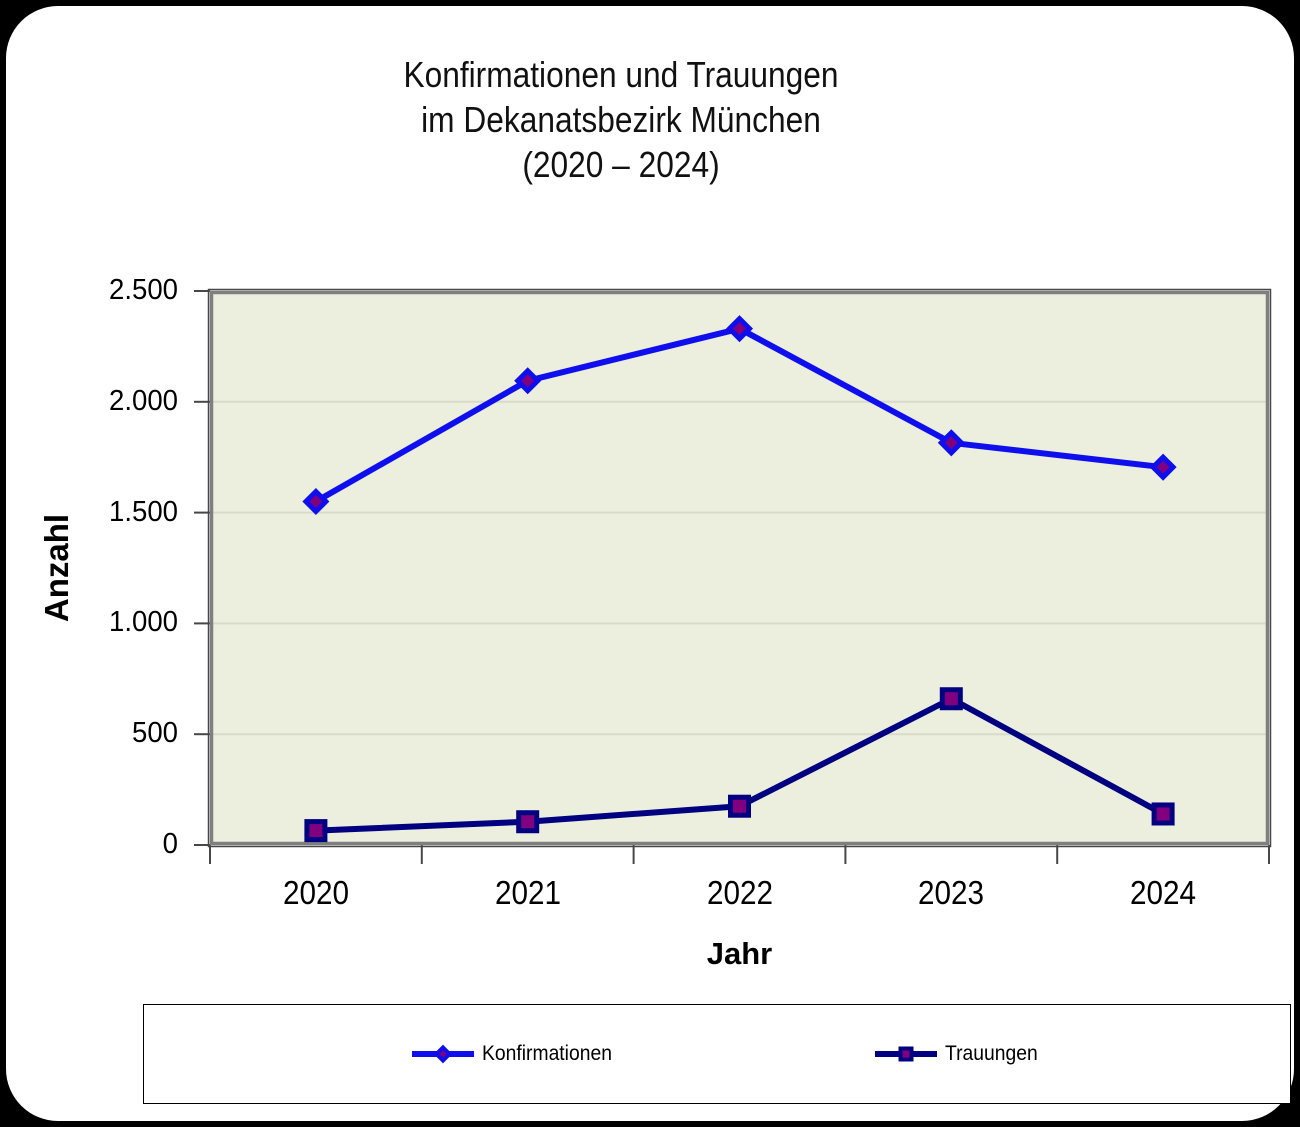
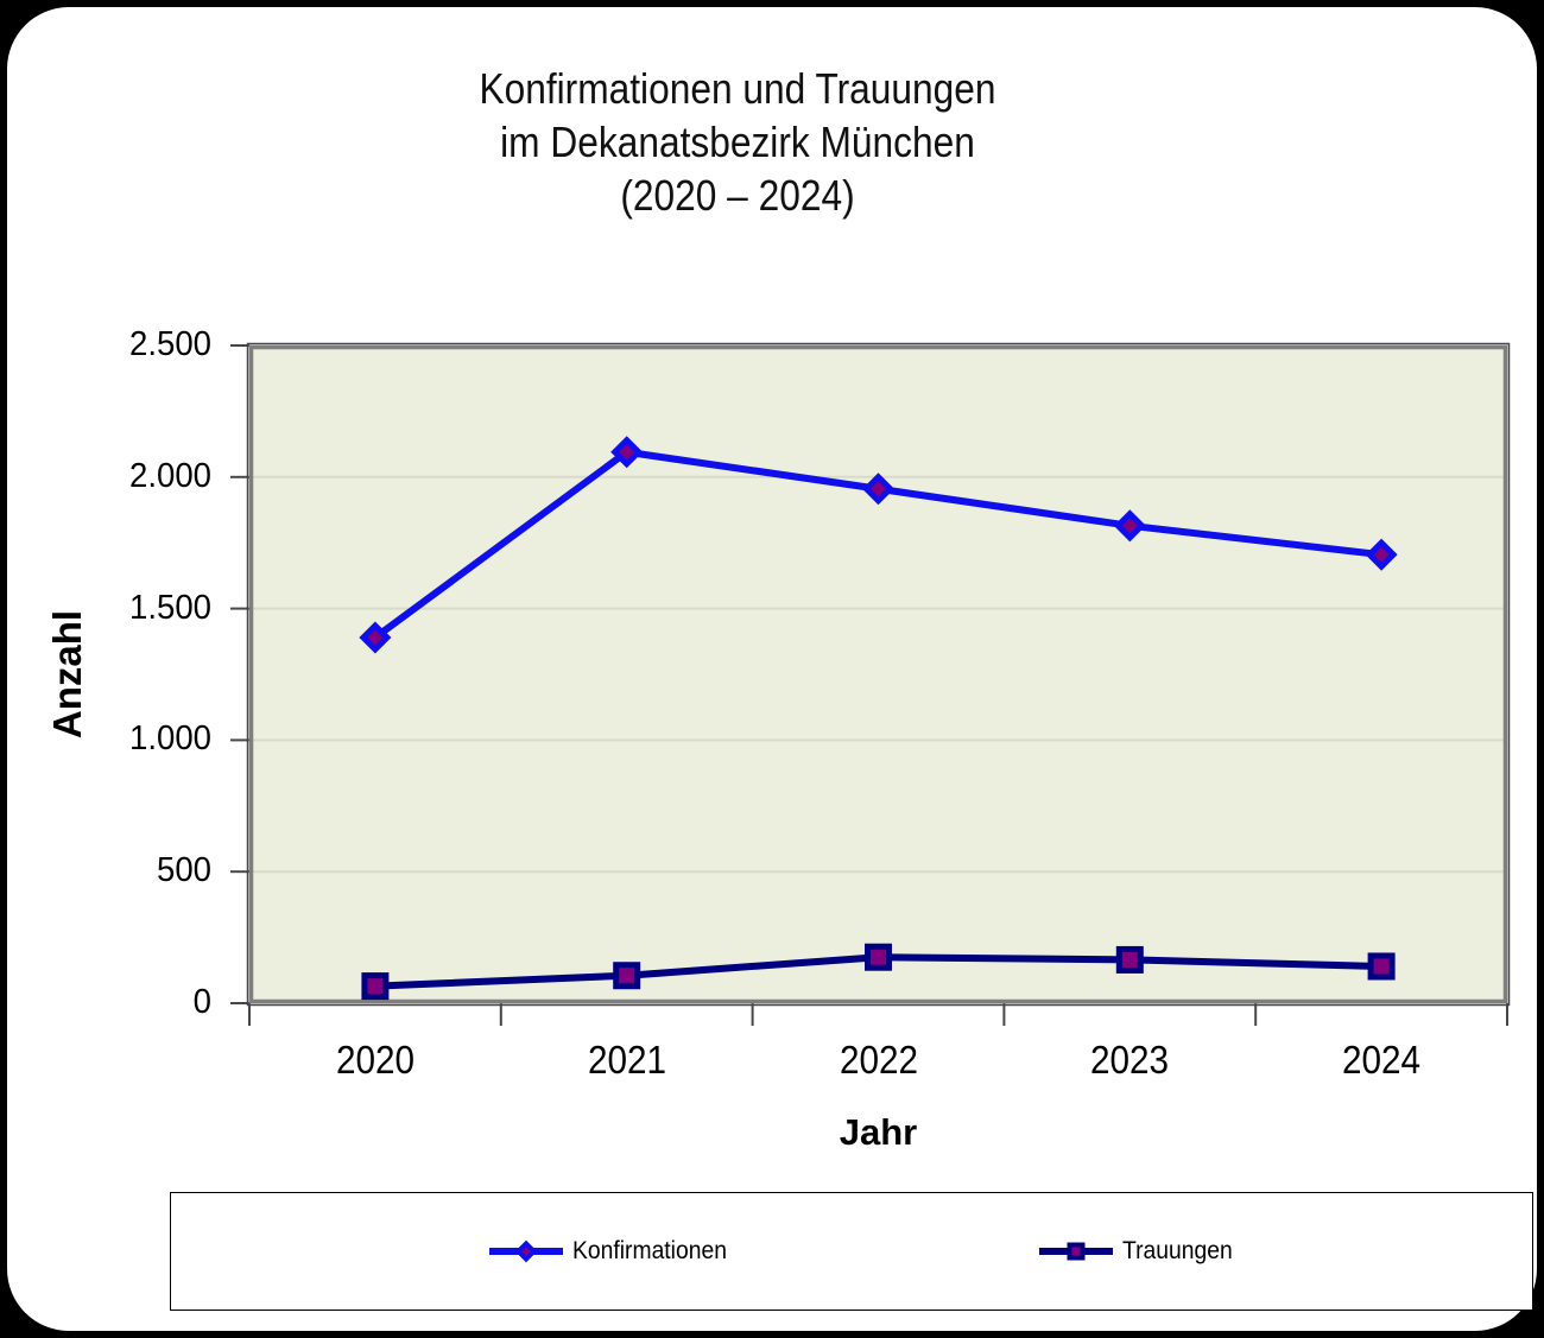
Konfirmationen/2020: 1550 -> 1390
Konfirmationen/2022: 2330 -> 1960
Trauungen/2023: 660 -> 160
